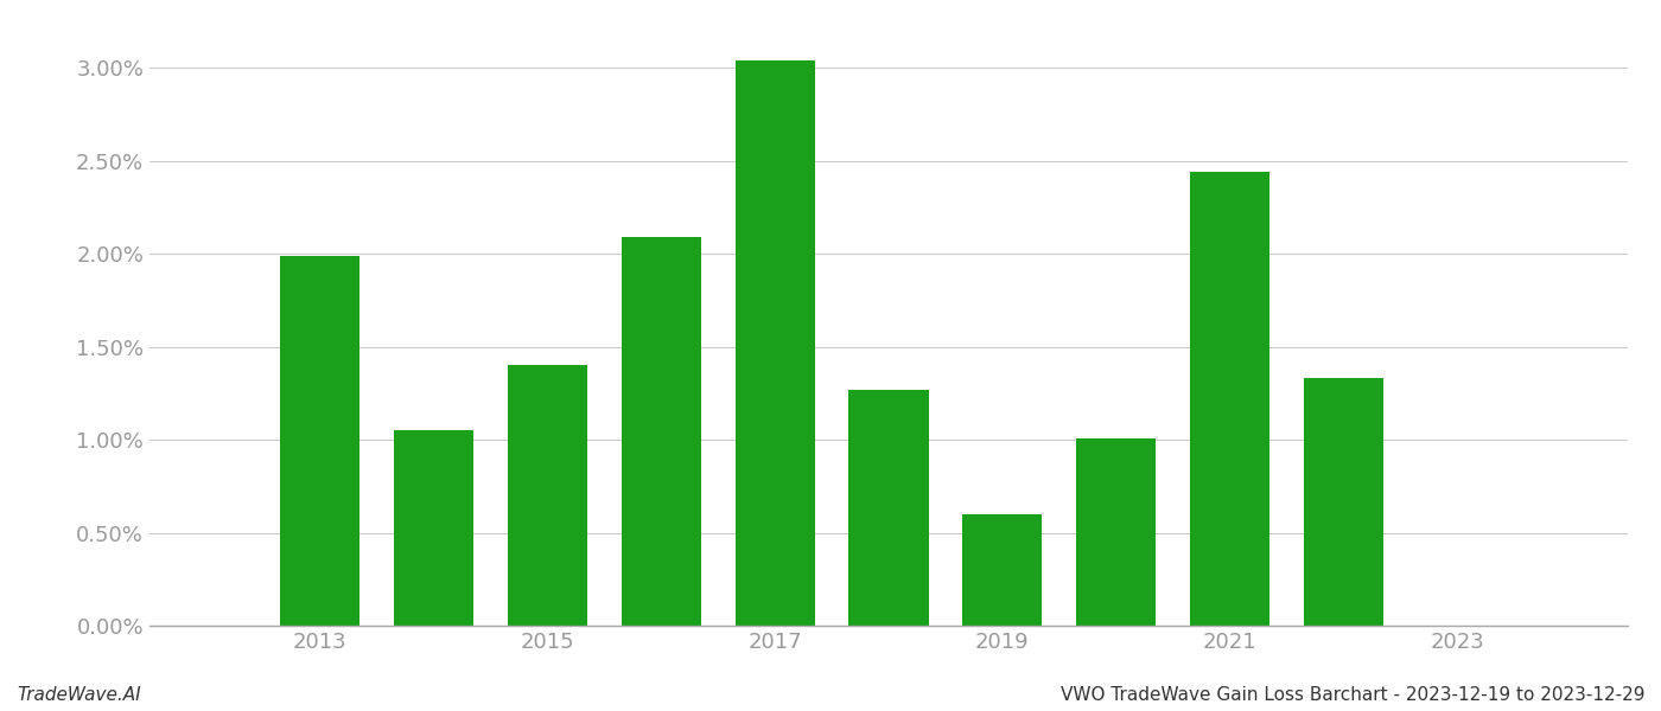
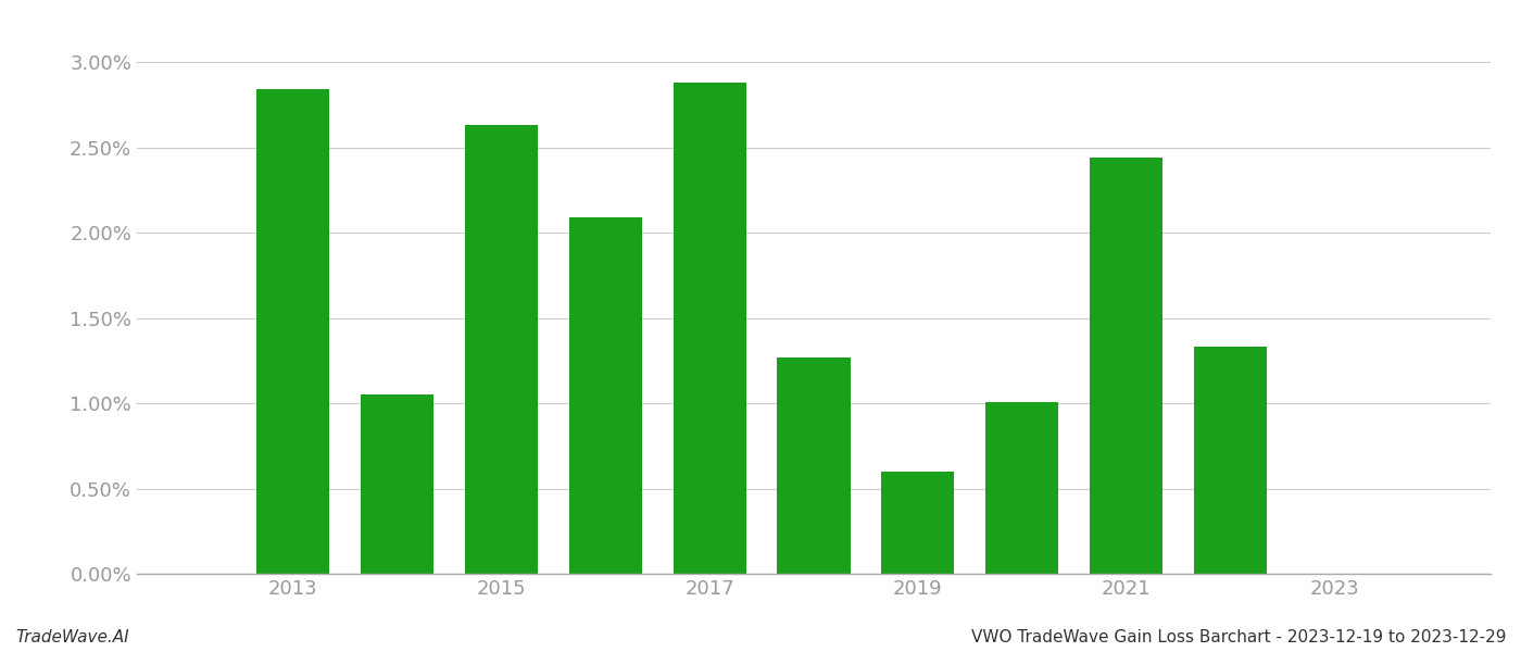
2013: 1.99% -> 2.84%
2015: 1.40% -> 2.63%
2017: 3.04% -> 2.88%
